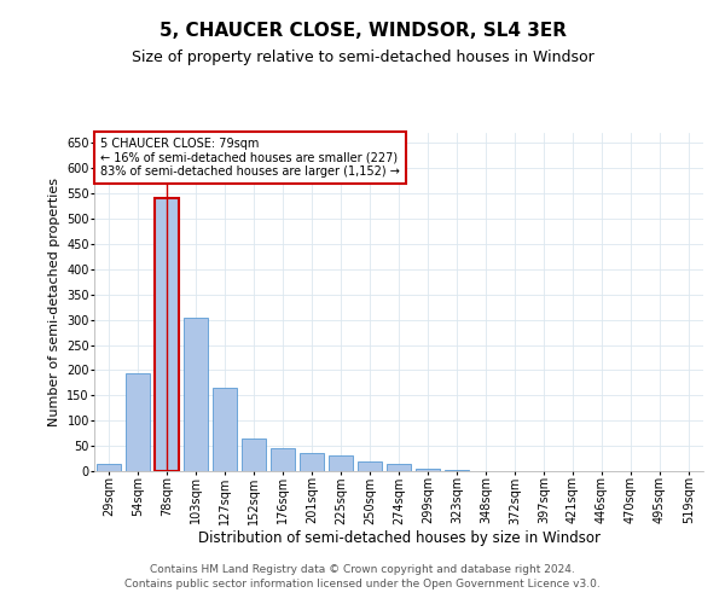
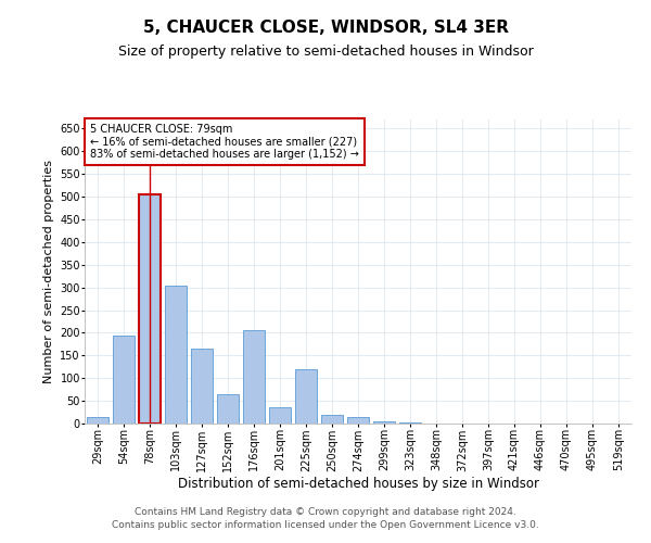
78sqm: 540 -> 505
176sqm: 45 -> 205
225sqm: 30 -> 120
